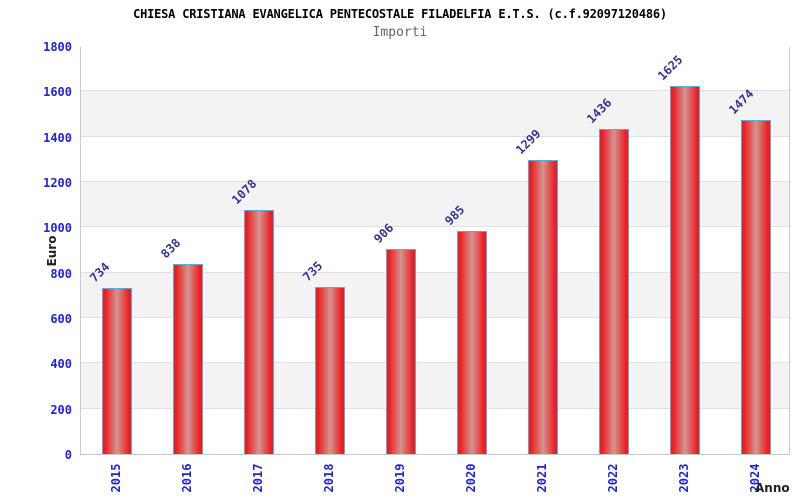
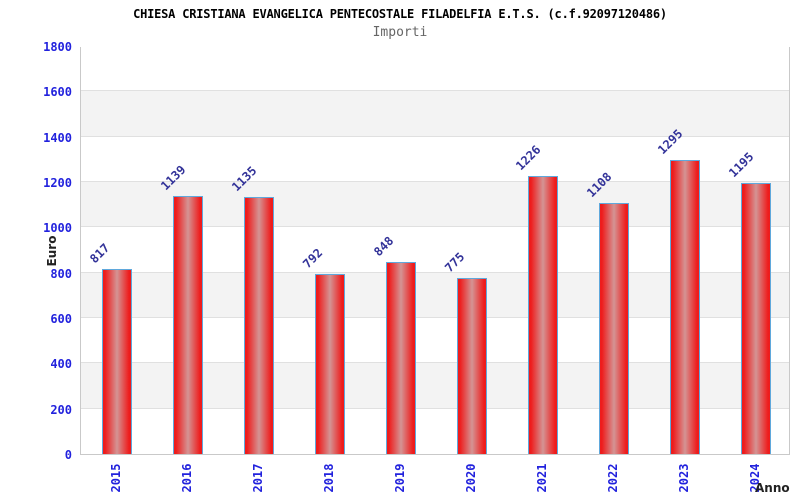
2015: 734 -> 817
2016: 838 -> 1139
2017: 1078 -> 1135
2018: 735 -> 792
2019: 906 -> 848
2020: 985 -> 775
2021: 1299 -> 1226
2022: 1436 -> 1108
2023: 1625 -> 1295
2024: 1474 -> 1195
